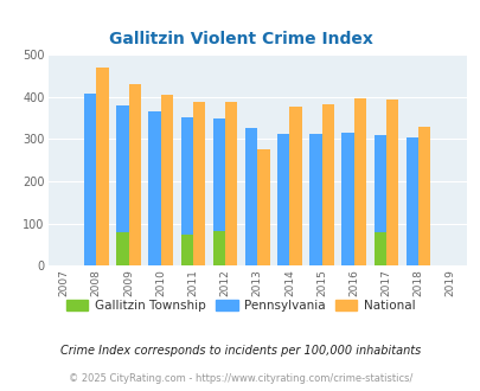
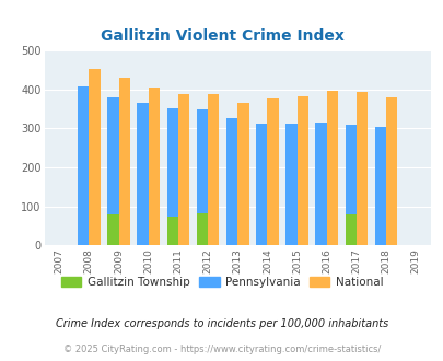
National/2008: 470 -> 454
National/2013: 275 -> 367
National/2018: 330 -> 380
